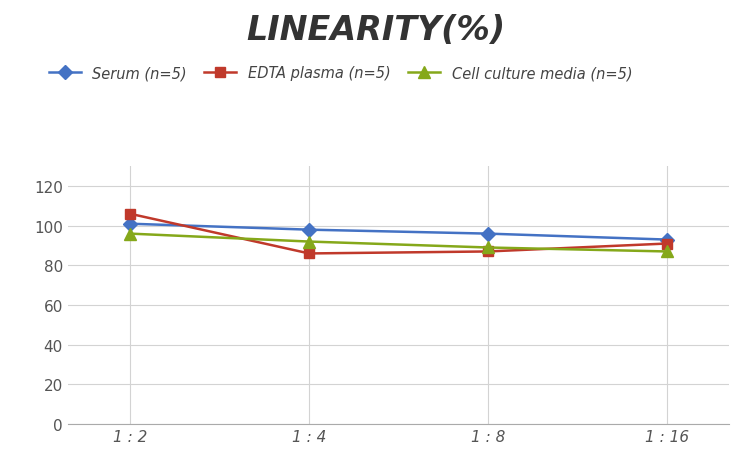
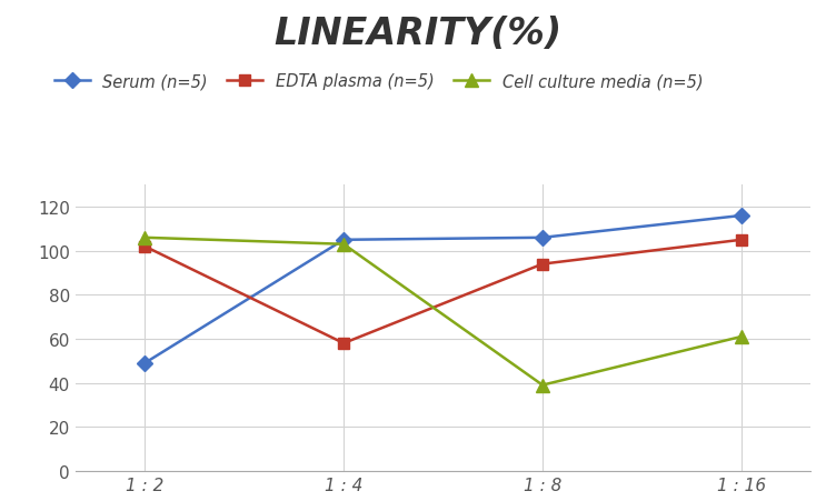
Serum (n=5)/1 : 2: 101 -> 49
EDTA plasma (n=5)/1 : 2: 106 -> 102
Cell culture media (n=5)/1 : 2: 96 -> 106
Serum (n=5)/1 : 4: 98 -> 105
EDTA plasma (n=5)/1 : 4: 86 -> 58
Cell culture media (n=5)/1 : 4: 92 -> 103
Serum (n=5)/1 : 8: 96 -> 106
EDTA plasma (n=5)/1 : 8: 87 -> 94
Cell culture media (n=5)/1 : 8: 89 -> 39
Serum (n=5)/1 : 16: 93 -> 116
EDTA plasma (n=5)/1 : 16: 91 -> 105
Cell culture media (n=5)/1 : 16: 87 -> 61
